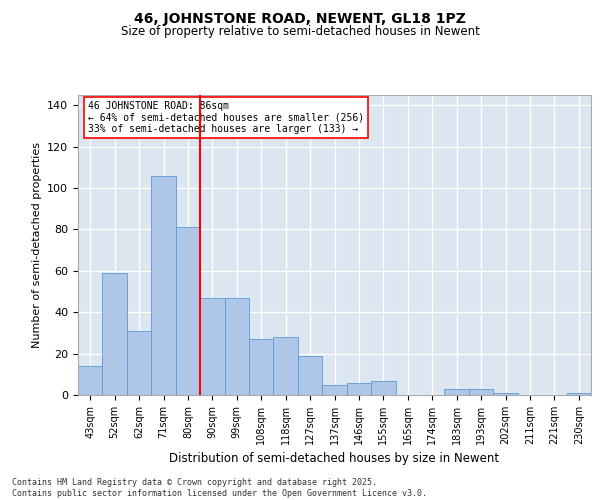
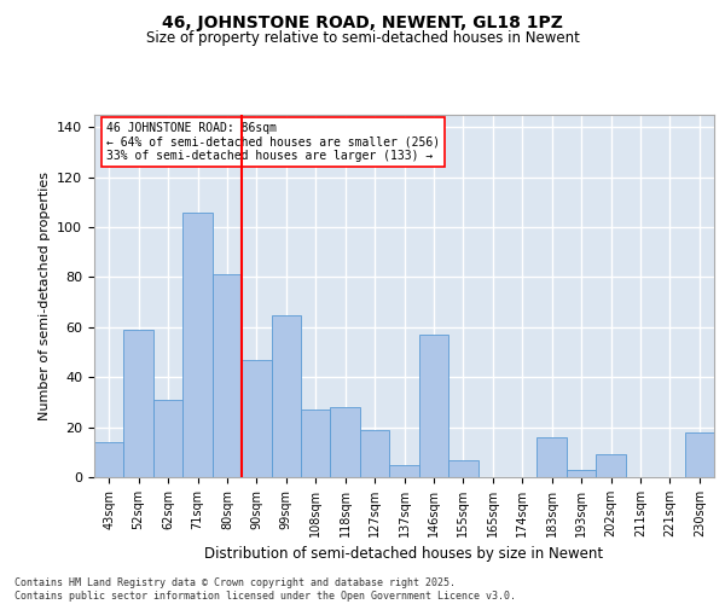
99sqm: 47 -> 65
146sqm: 6 -> 57
183sqm: 3 -> 16
202sqm: 1 -> 9
230sqm: 1 -> 18
